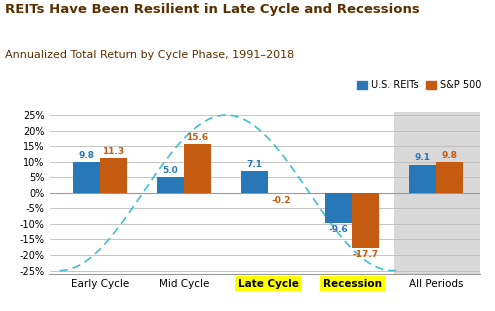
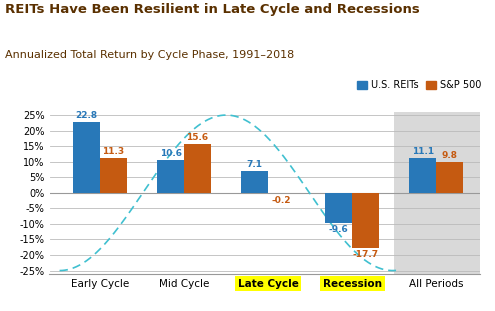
U.S. REITs/Early Cycle: 9.8 -> 22.8
U.S. REITs/Mid Cycle: 5.0 -> 10.6
U.S. REITs/All Periods: 9.1 -> 11.1
